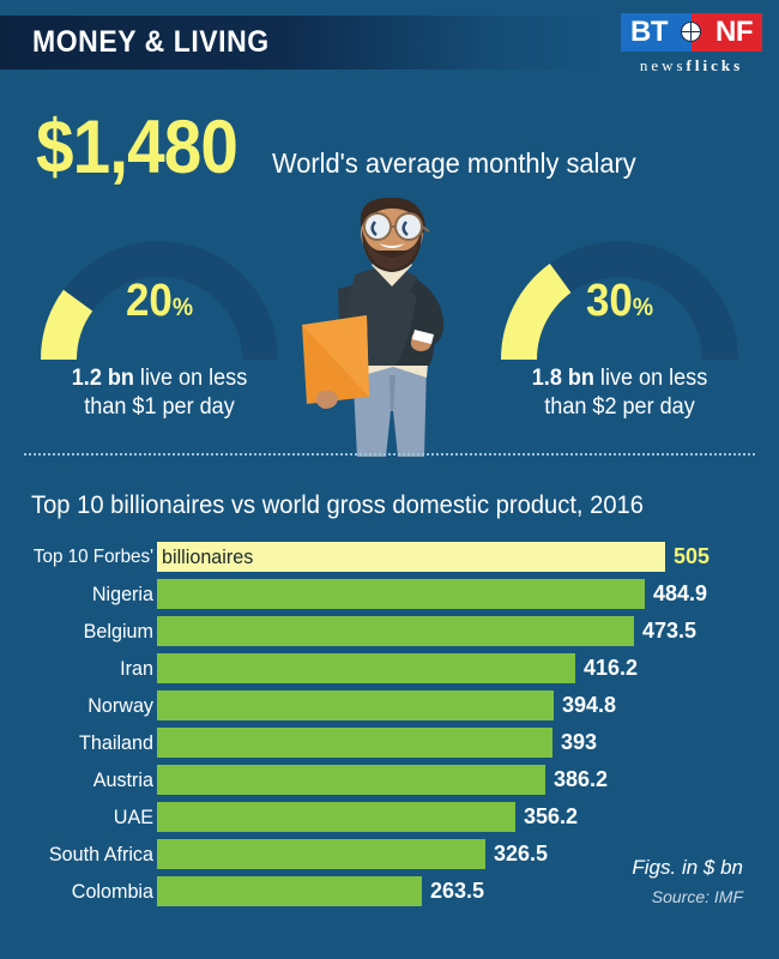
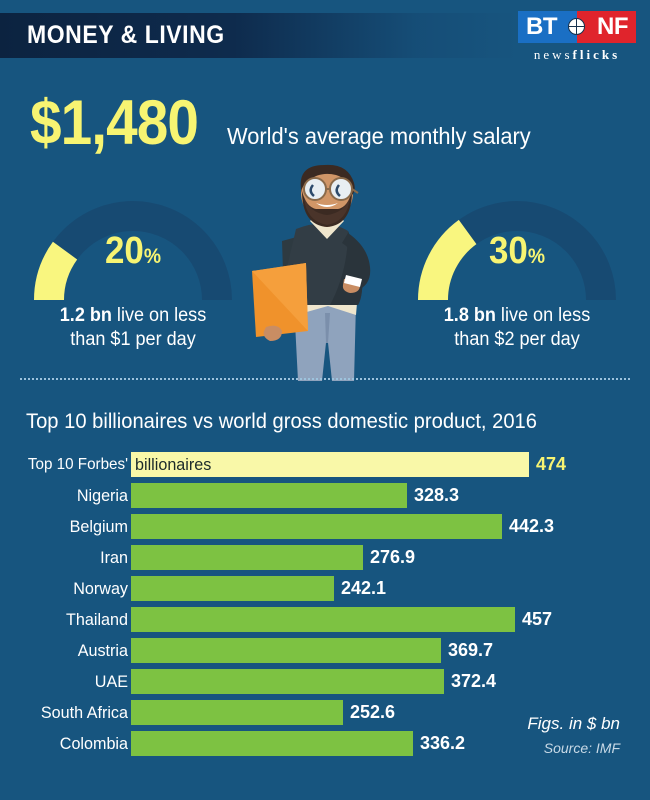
Top 10 Forbes' billionaires: 505 -> 474
Nigeria: 484.9 -> 328.3
Belgium: 473.5 -> 442.3
Iran: 416.2 -> 276.9
Norway: 394.8 -> 242.1
Thailand: 393 -> 457
Austria: 386.2 -> 369.7
UAE: 356.2 -> 372.4
South Africa: 326.5 -> 252.6
Colombia: 263.5 -> 336.2
